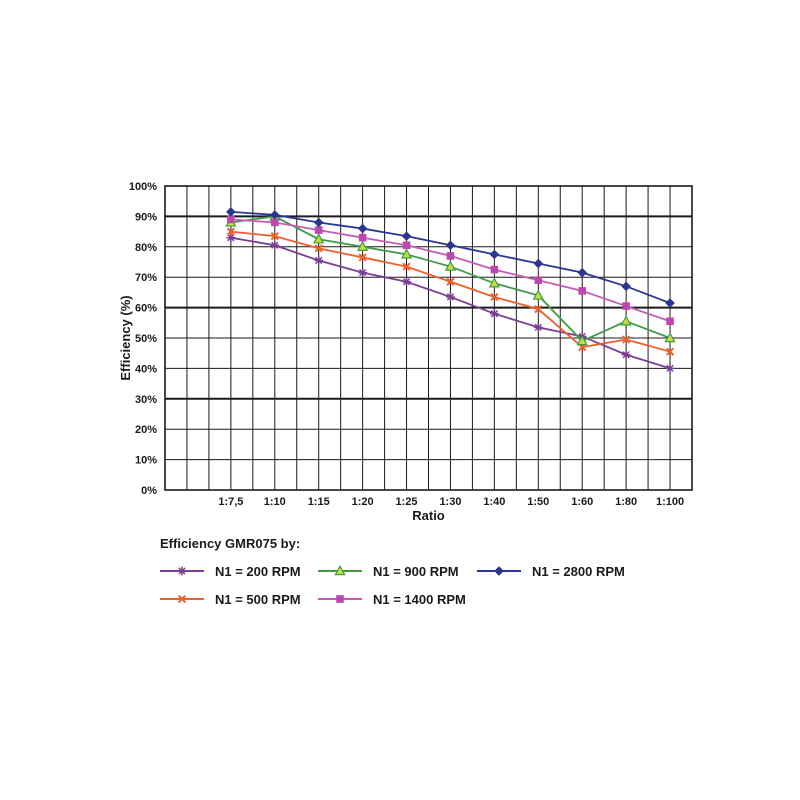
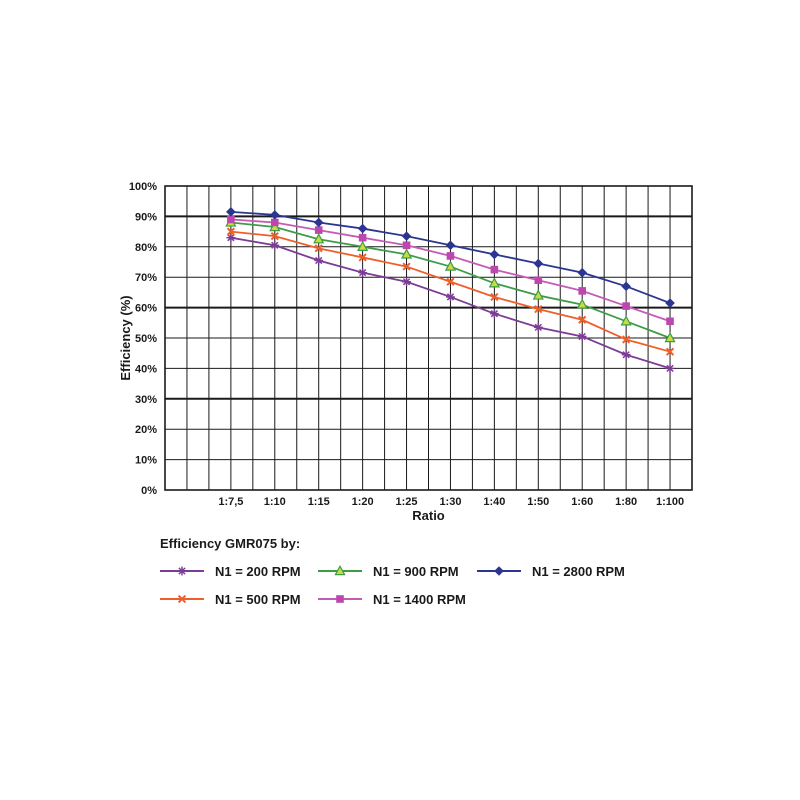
N1 = 900 RPM/1:10: 90% -> 86%
N1 = 500 RPM/1:60: 47% -> 56%
N1 = 900 RPM/1:60: 49% -> 61%
